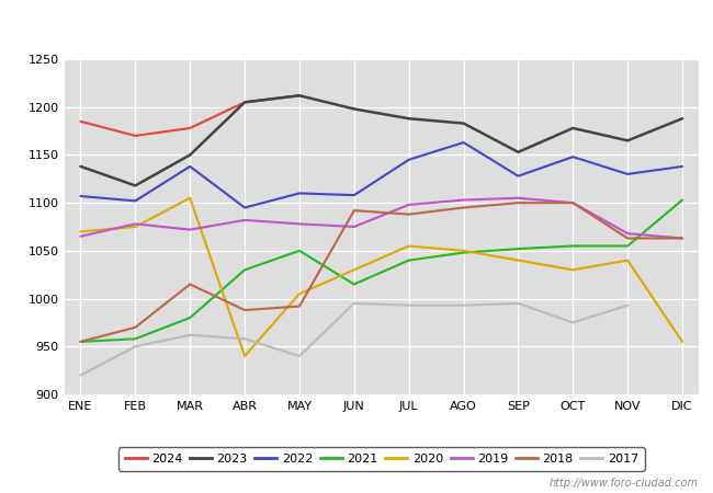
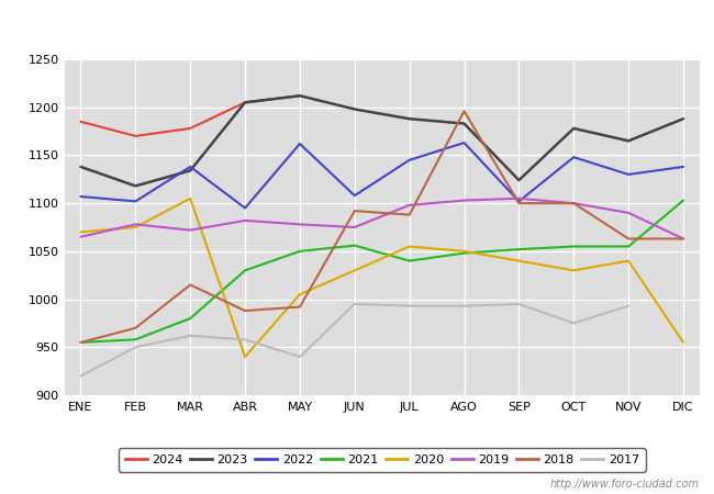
2023/MAR: 1150 -> 1134
2022/MAY: 1110 -> 1162
2021/JUN: 1015 -> 1056
2018/AGO: 1095 -> 1196
2023/SEP: 1153 -> 1124
2022/SEP: 1128 -> 1102
2019/NOV: 1068 -> 1090
